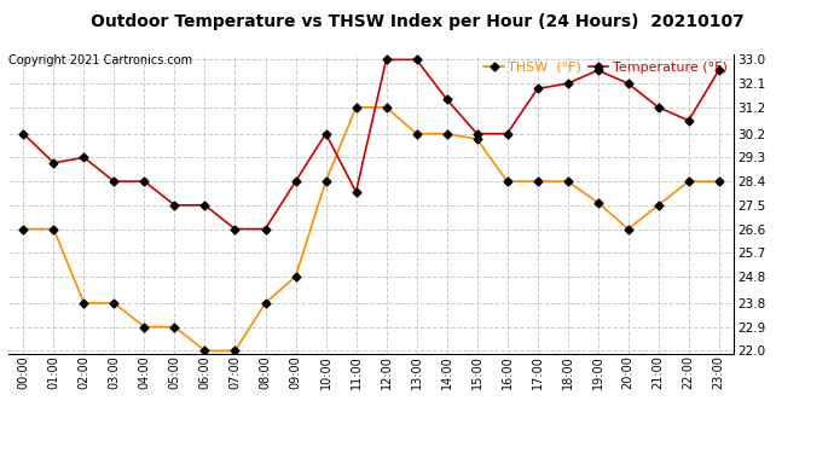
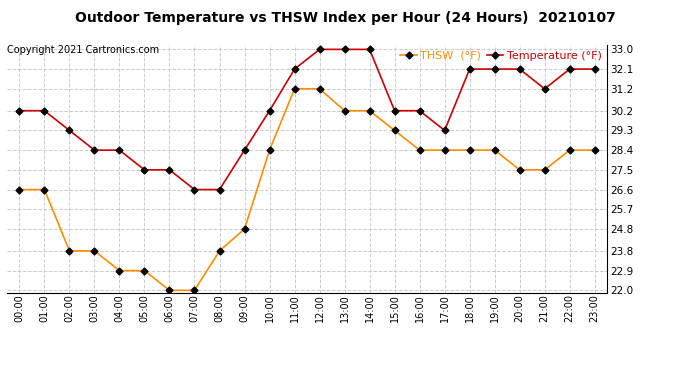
Temperature (°F)/01:00: 29.1 -> 30.2
Temperature (°F)/11:00: 28.0 -> 32.1
Temperature (°F)/14:00: 31.5 -> 33.0
THSW (°F)/15:00: 30.0 -> 29.3
Temperature (°F)/17:00: 31.9 -> 29.3
THSW (°F)/19:00: 27.6 -> 28.4
Temperature (°F)/19:00: 32.6 -> 32.1
THSW (°F)/20:00: 26.6 -> 27.5
Temperature (°F)/22:00: 30.7 -> 32.1
Temperature (°F)/23:00: 32.6 -> 32.1
